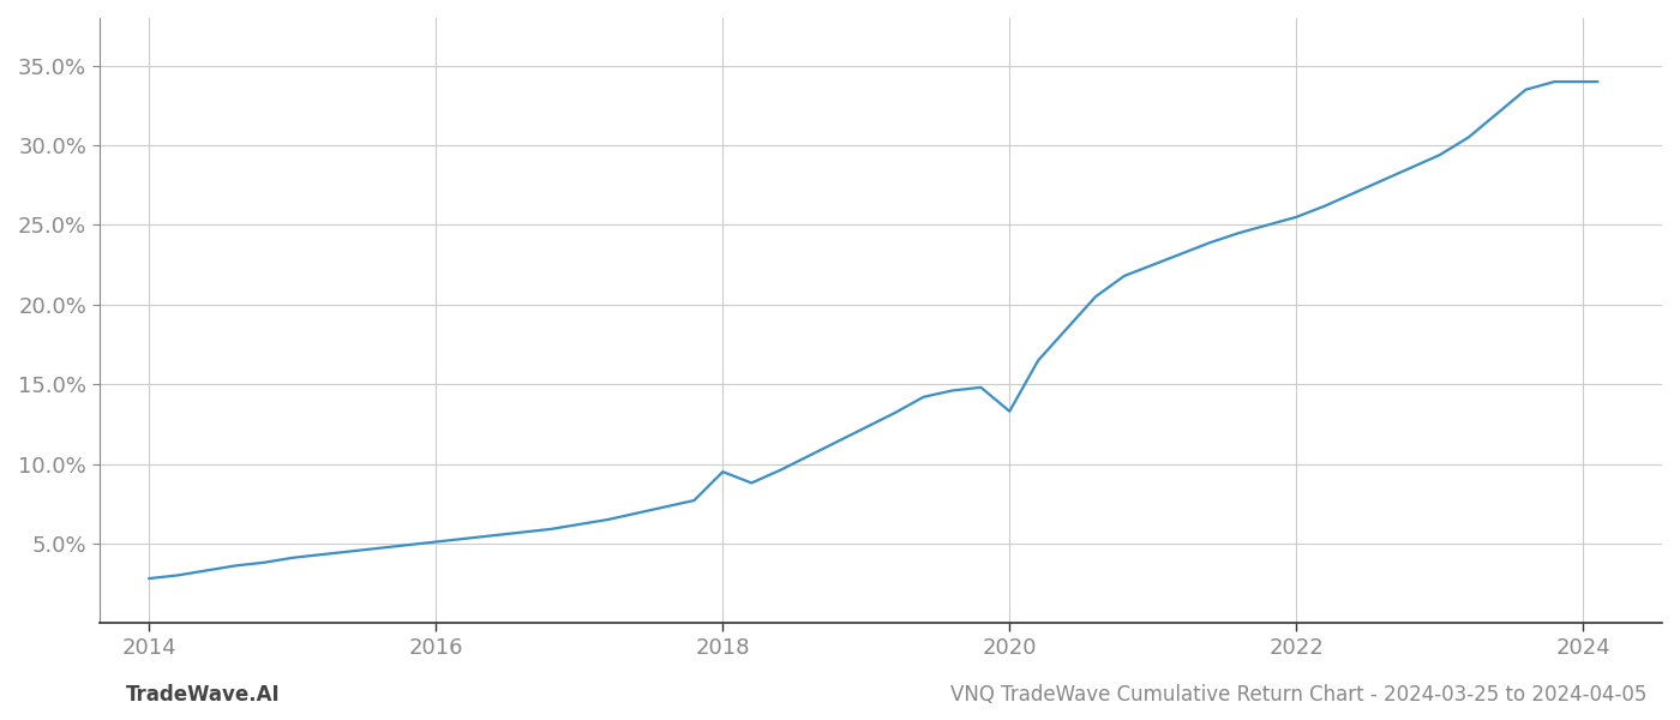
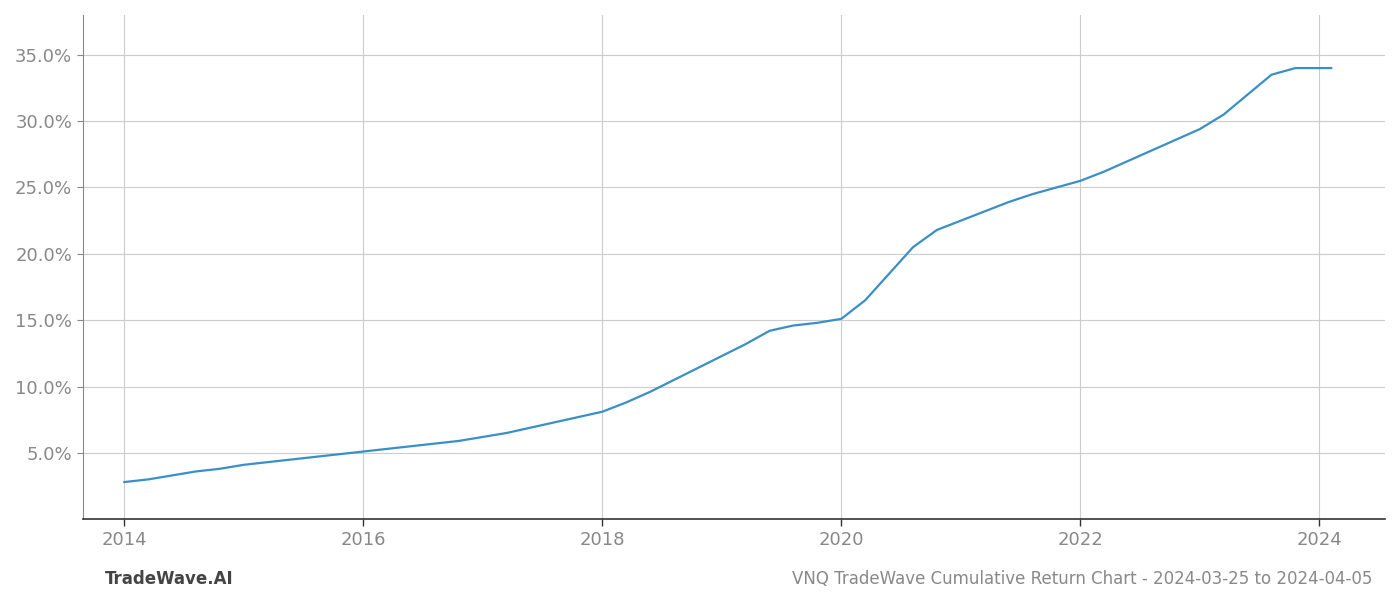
2018: 9.5% -> 8.1%
2020: 13.3% -> 15.1%
